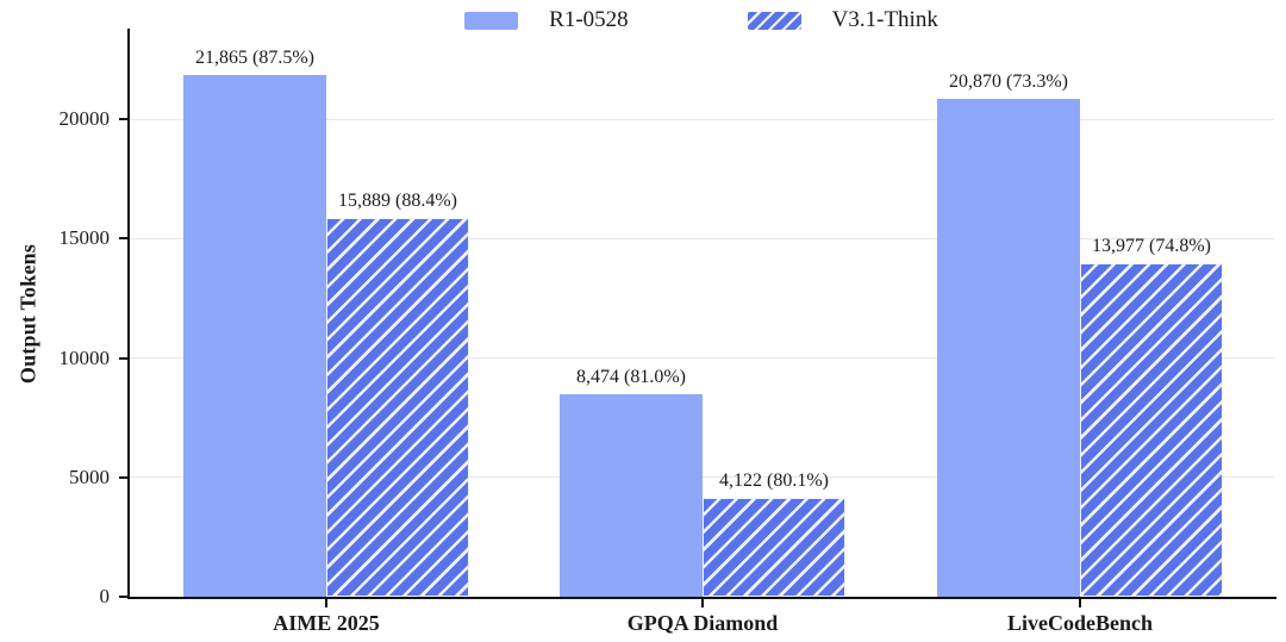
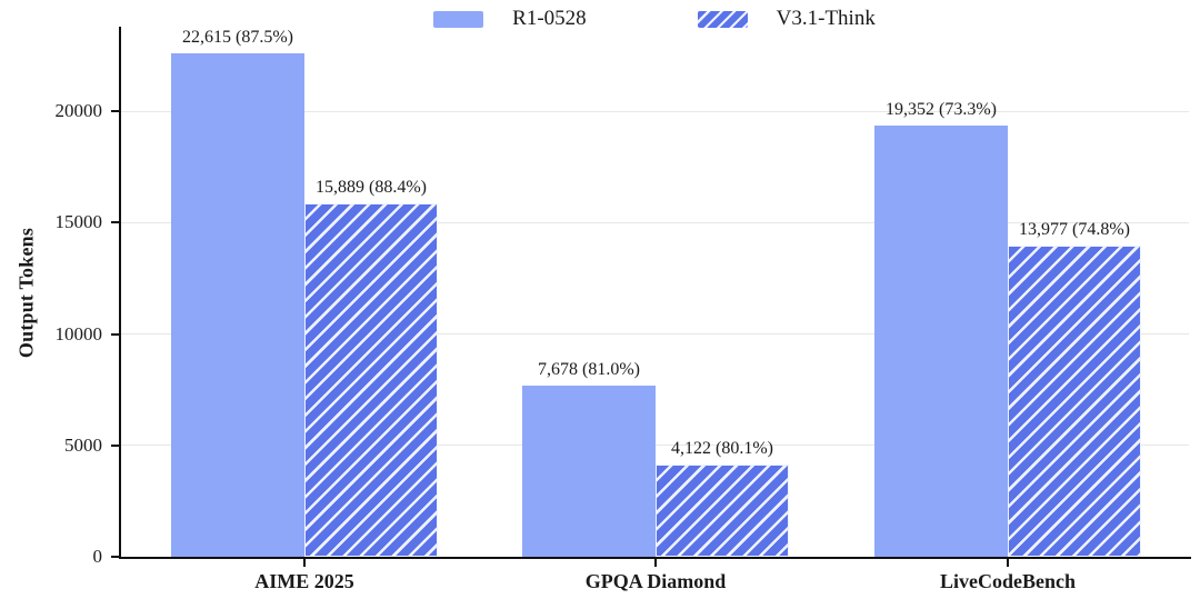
R1-0528/AIME 2025: 21,865 -> 22,615
R1-0528/GPQA Diamond: 8,474 -> 7,678
R1-0528/LiveCodeBench: 20,870 -> 19,352
